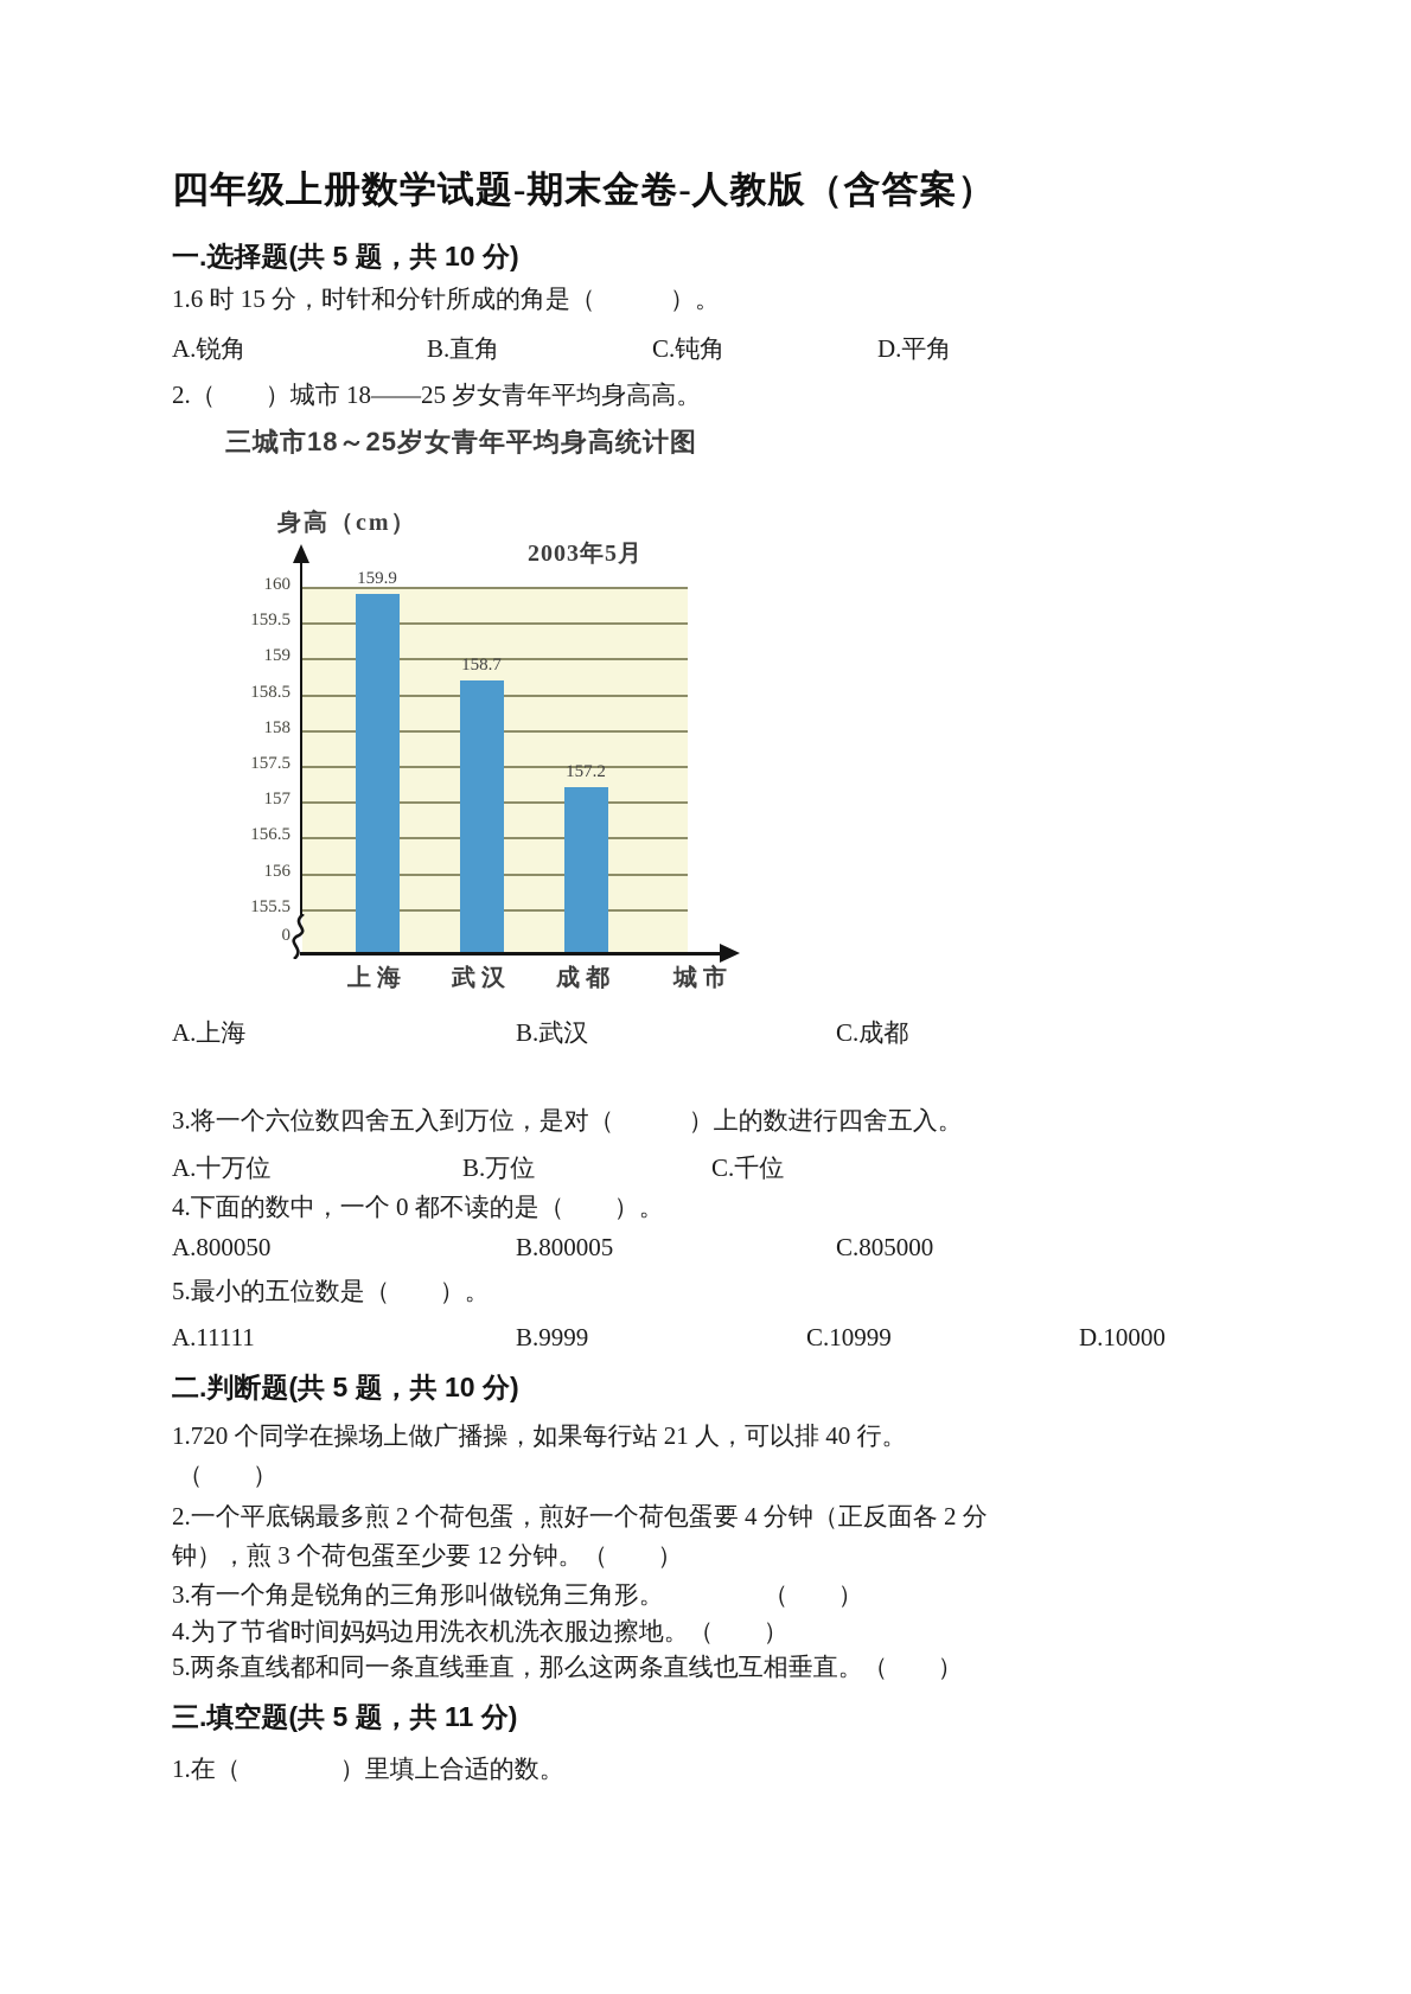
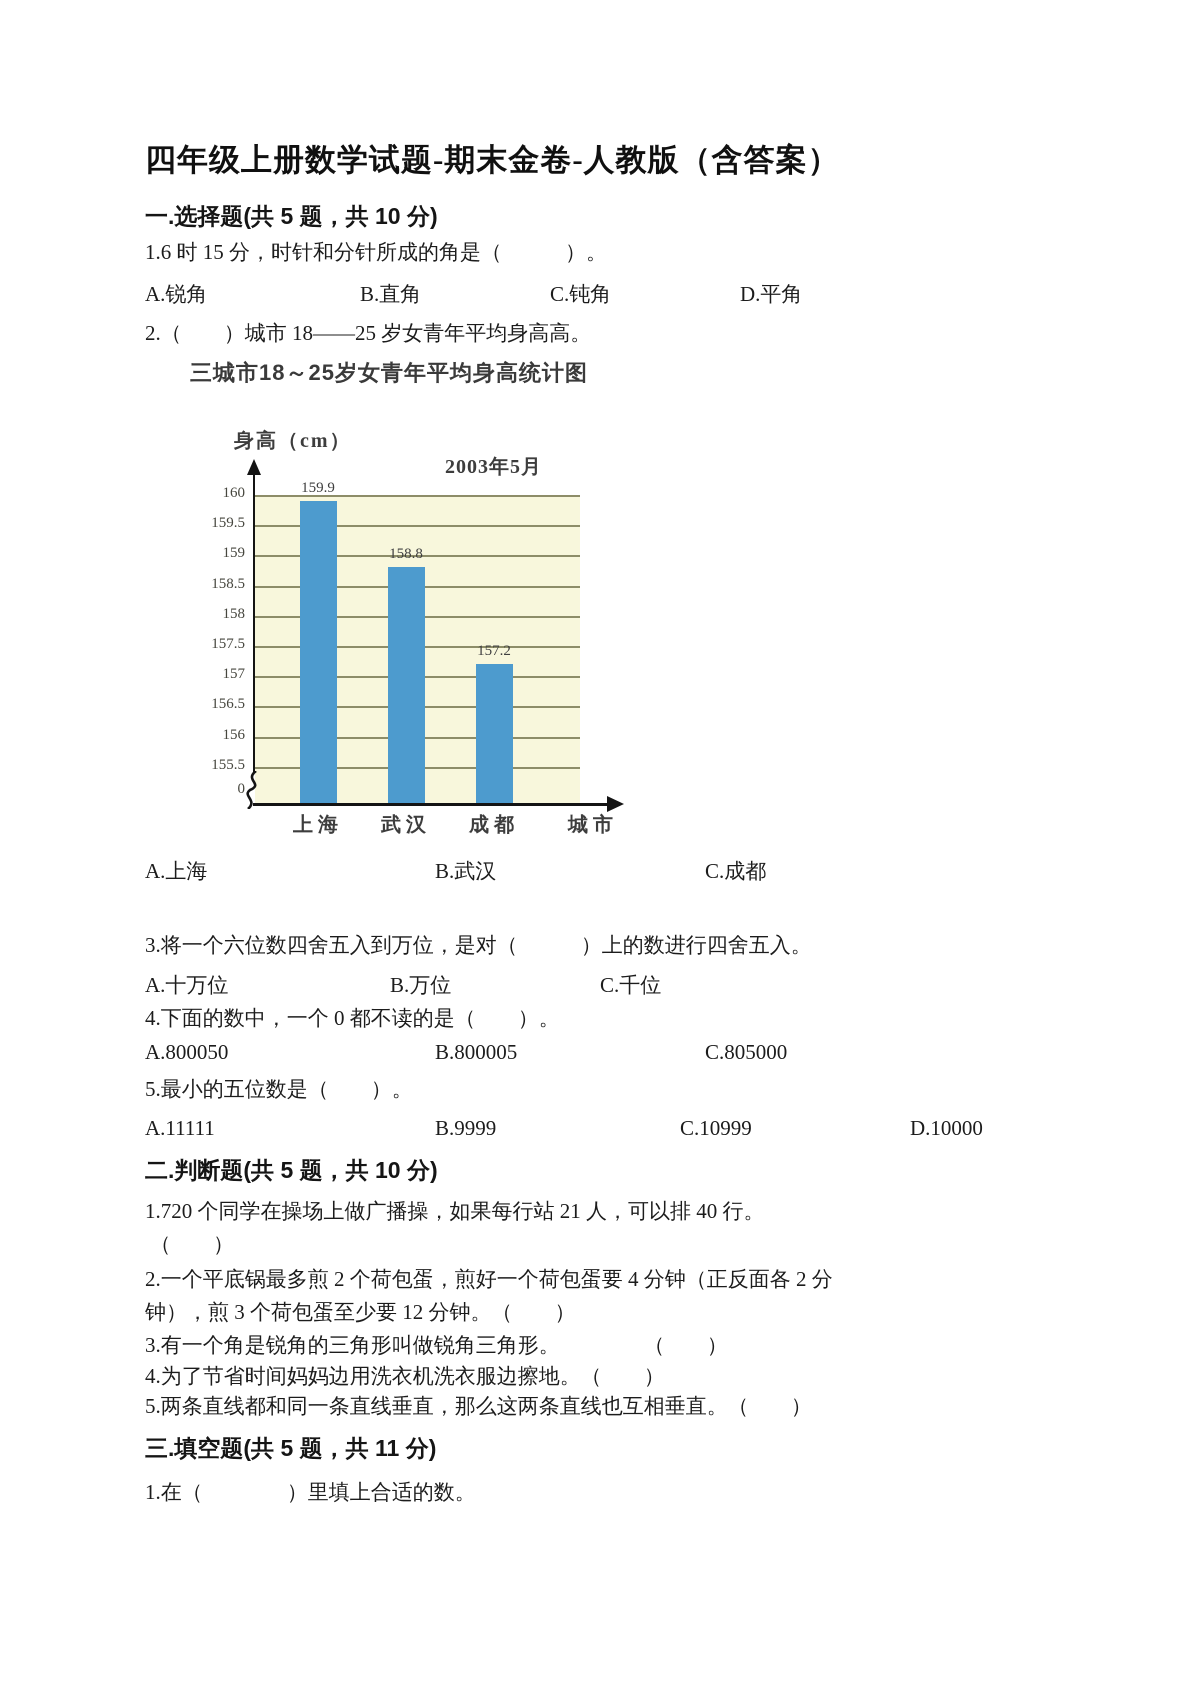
武汉: 158.7 -> 158.8
